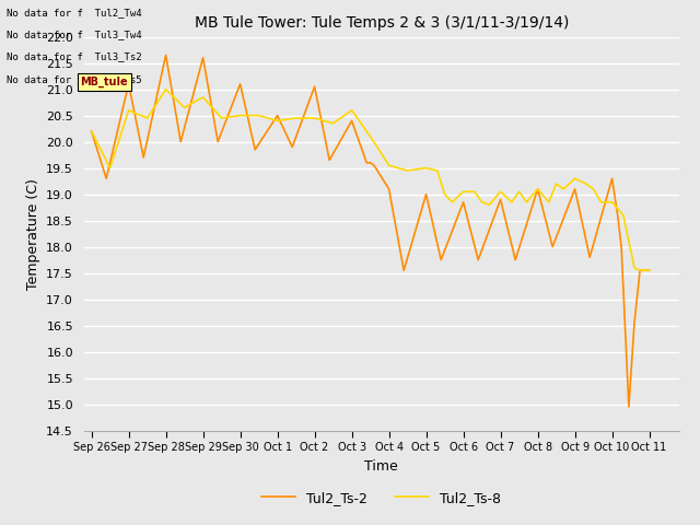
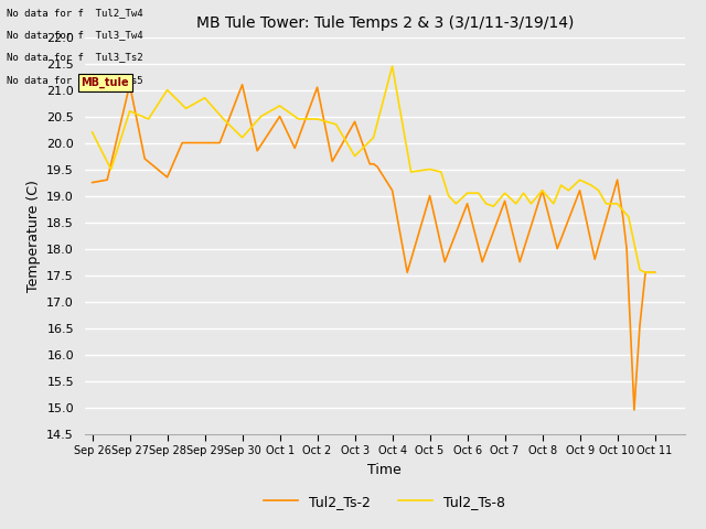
Tul2_Ts-2/Sep 26: 20.20 -> 19.25
Tul2_Ts-2/Sep 28: 21.65 -> 19.35
Tul2_Ts-2/Sep 29: 21.60 -> 20.00
Tul2_Ts-8/Sep 30: 20.50 -> 20.10
Tul2_Ts-8/Oct 1: 20.40 -> 20.70
Tul2_Ts-8/Oct 3: 20.60 -> 19.75
Tul2_Ts-8/Oct 4: 19.55 -> 21.45
